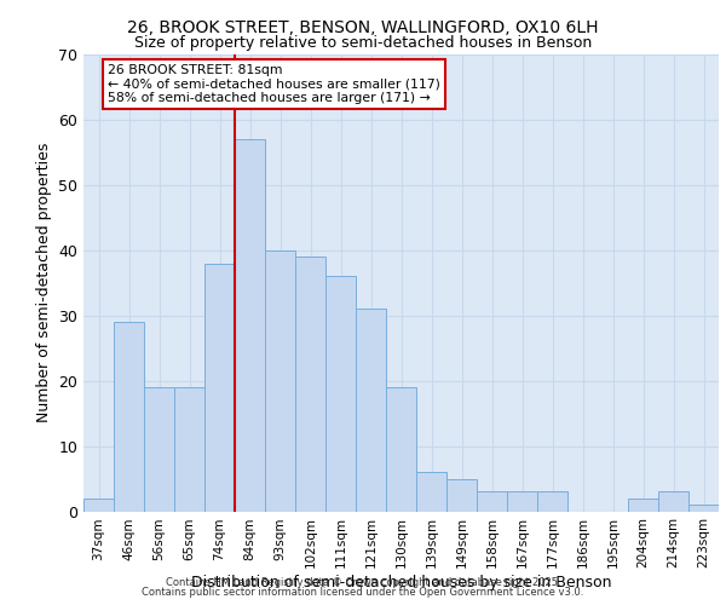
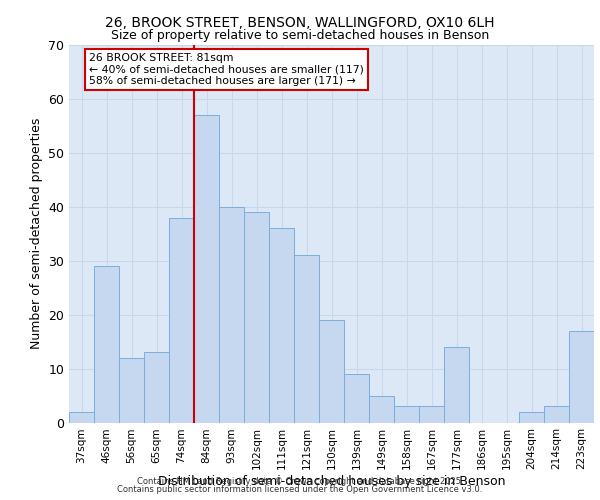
56sqm: 19 -> 12
65sqm: 19 -> 13
139sqm: 6 -> 9
177sqm: 3 -> 14
223sqm: 1 -> 17
